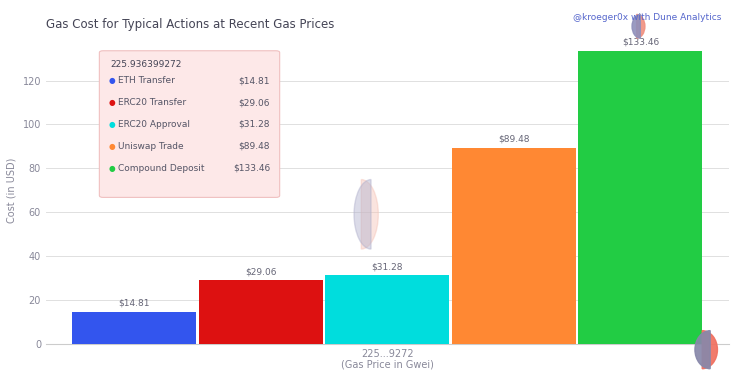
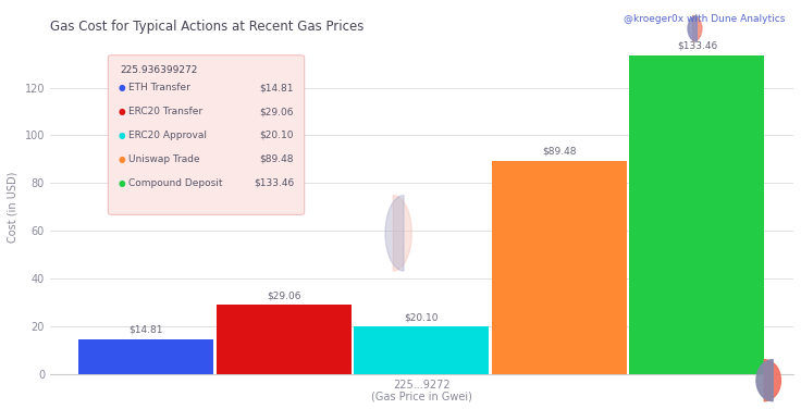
225...9272: $31.28 -> $20.10
